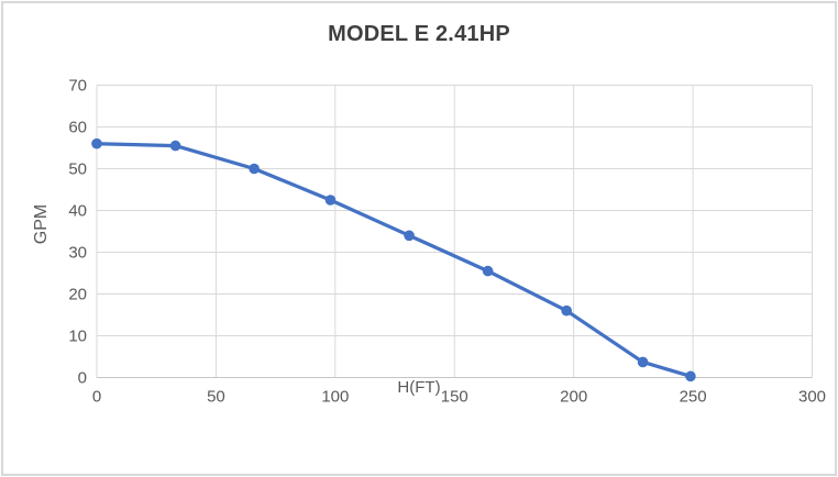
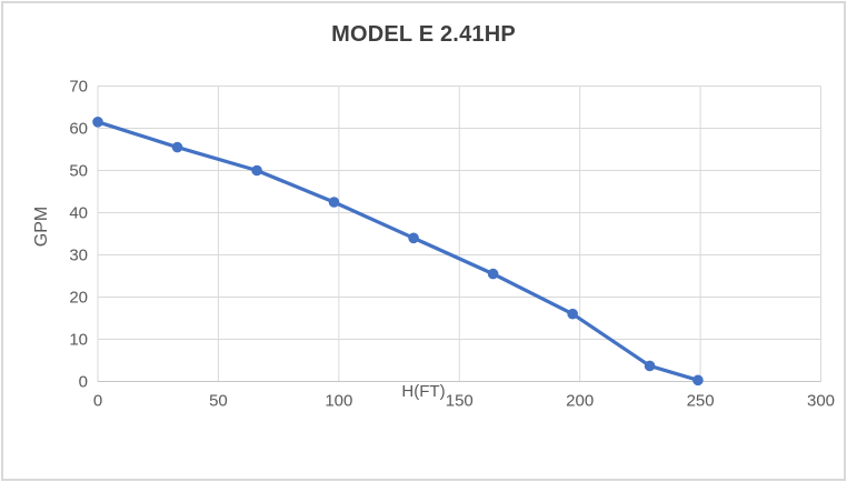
0: 56 -> 62
